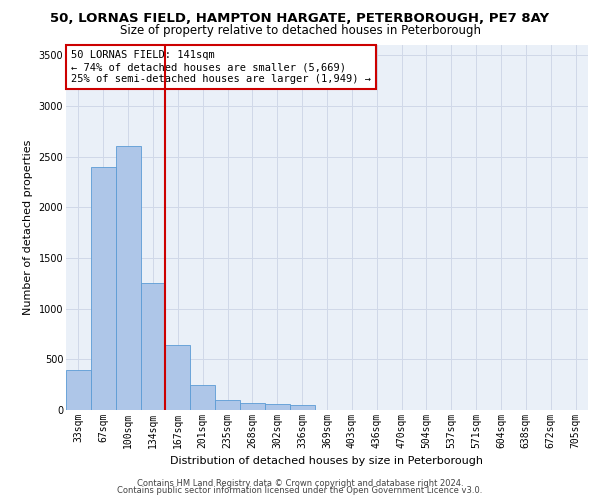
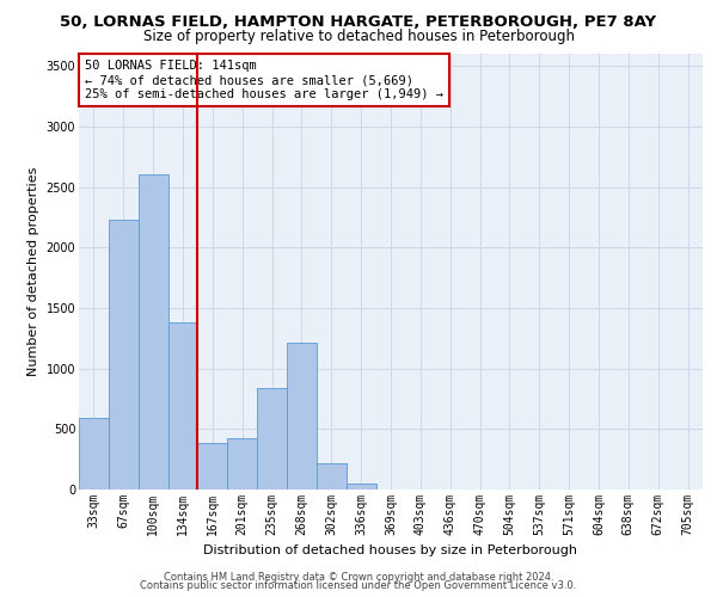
33sqm: 390 -> 590
67sqm: 2400 -> 2230
134sqm: 1250 -> 1380
167sqm: 640 -> 380
201sqm: 250 -> 420
235sqm: 100 -> 840
268sqm: 70 -> 1210
302sqm: 60 -> 220
